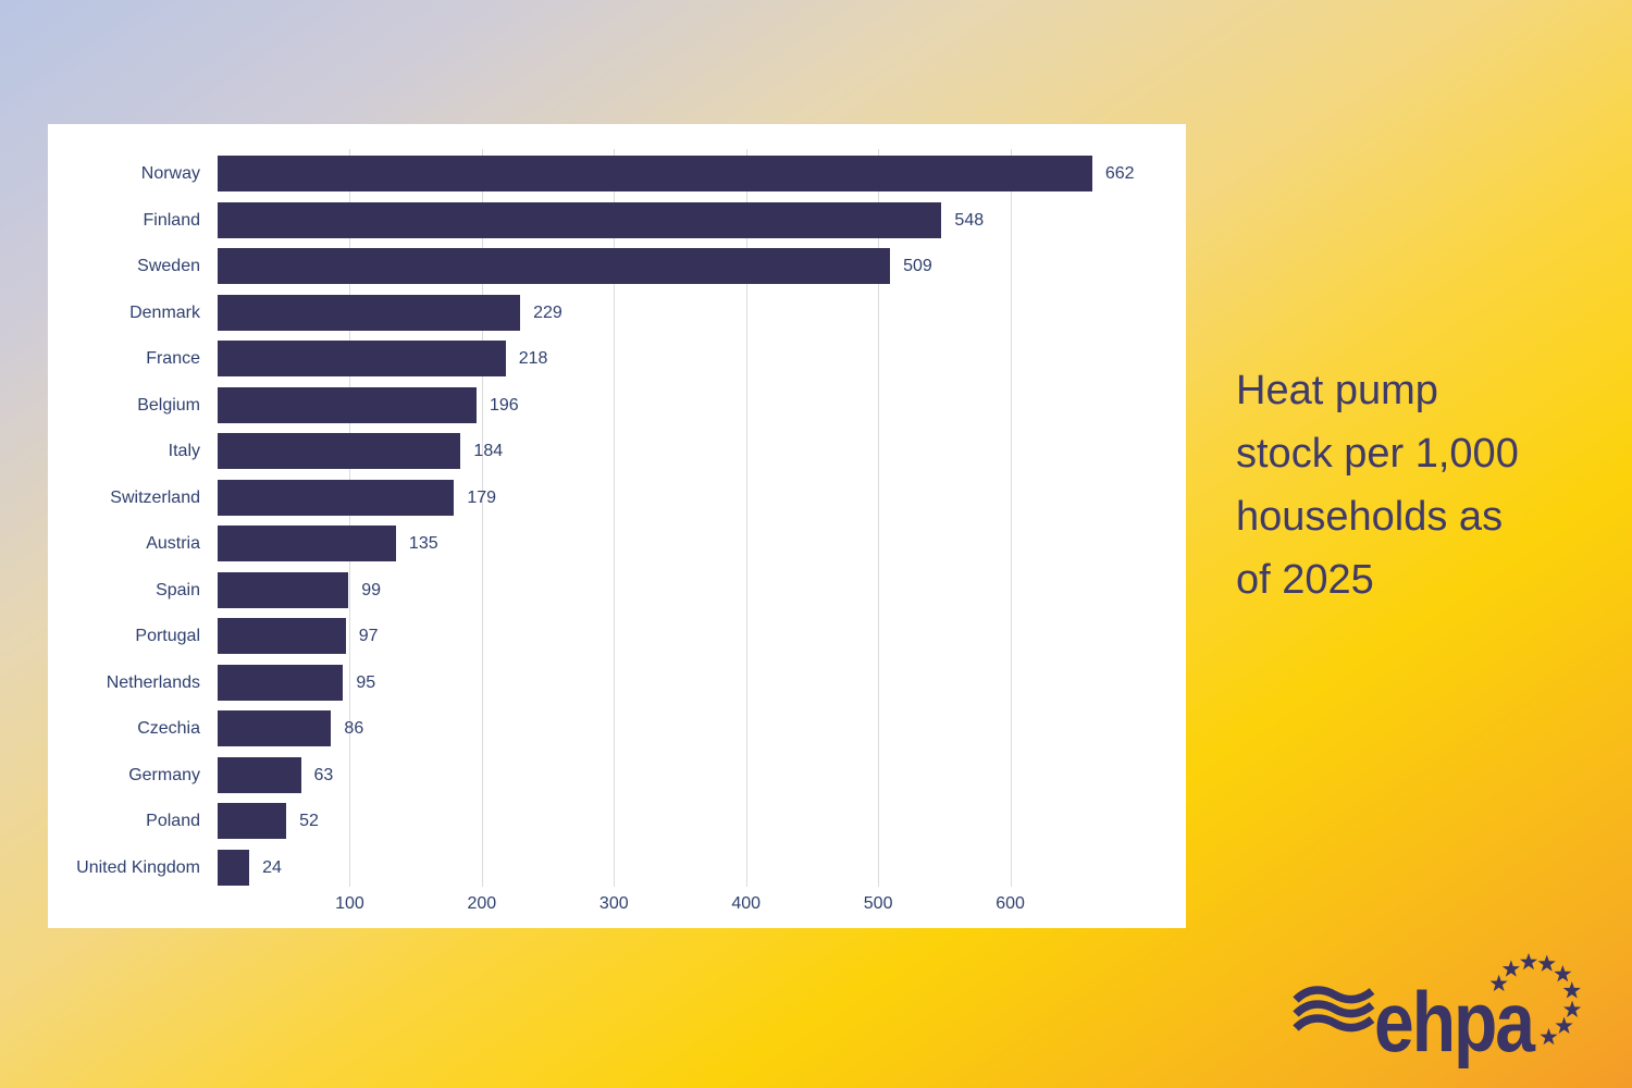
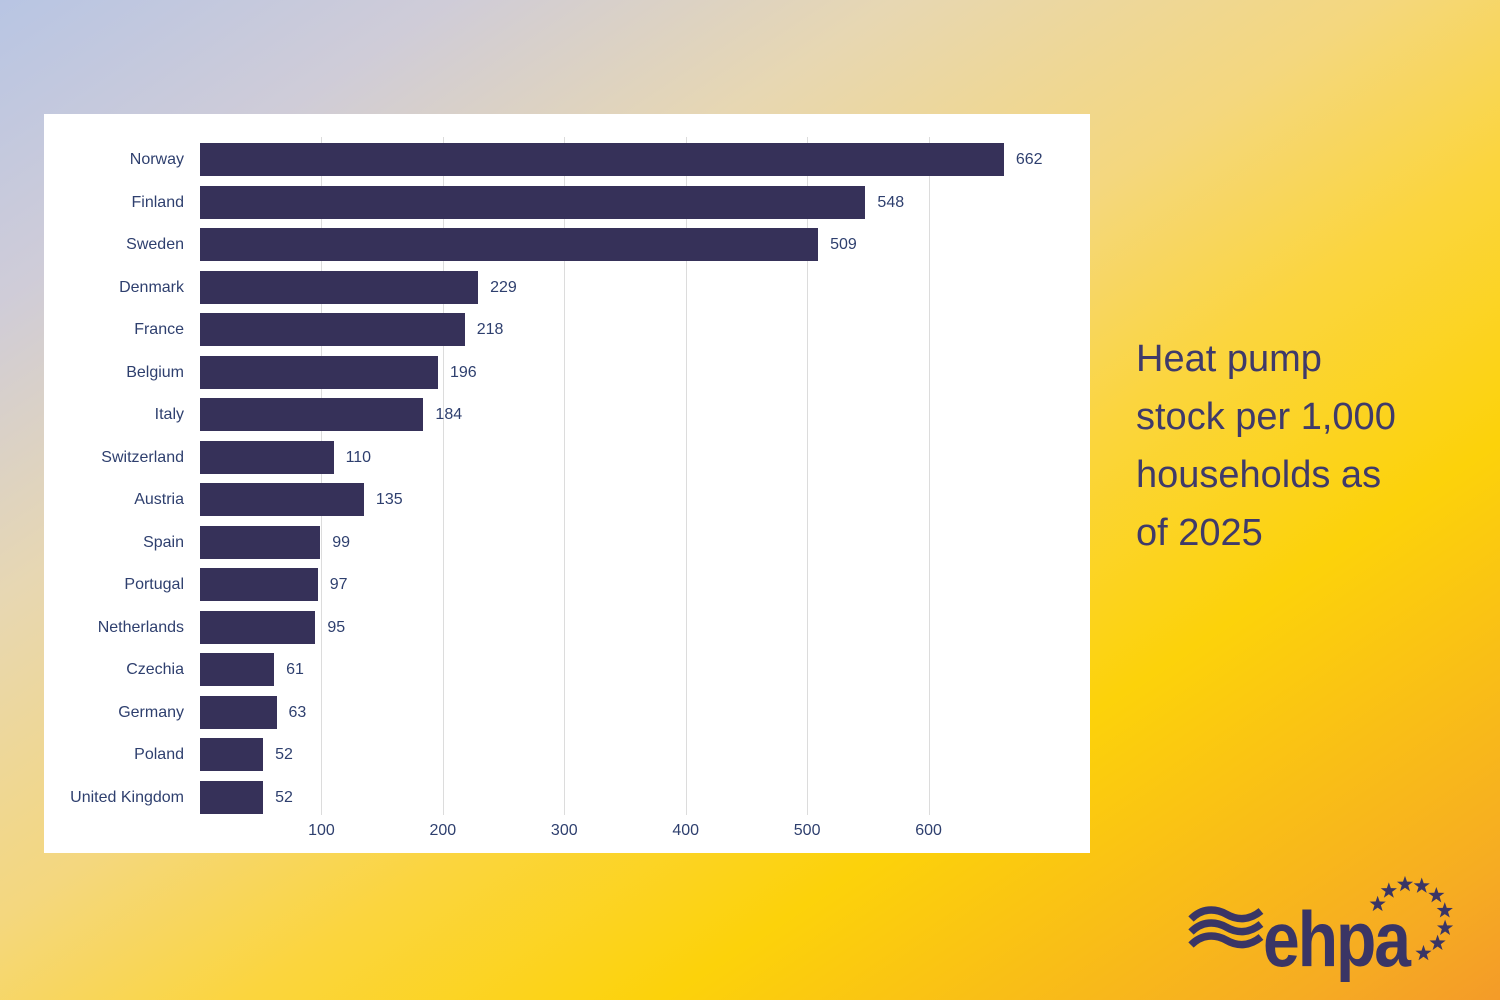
Switzerland: 179 -> 110
Czechia: 86 -> 61
United Kingdom: 24 -> 52
